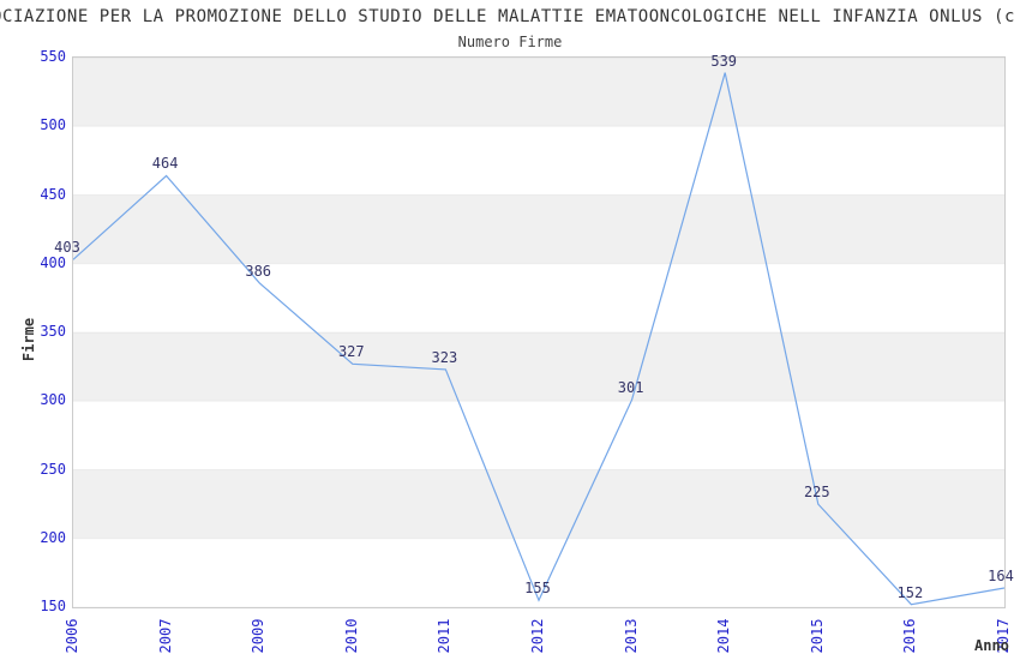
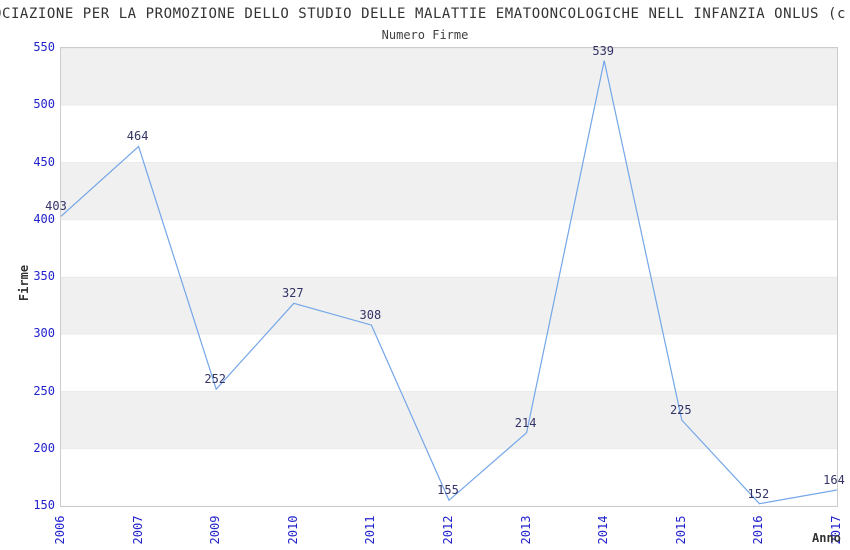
2009: 386 -> 252
2011: 323 -> 308
2013: 301 -> 214
